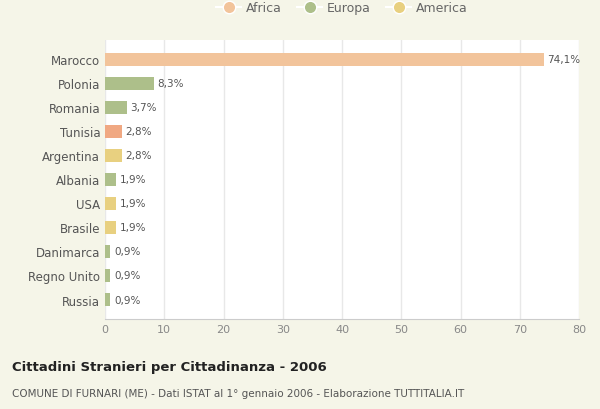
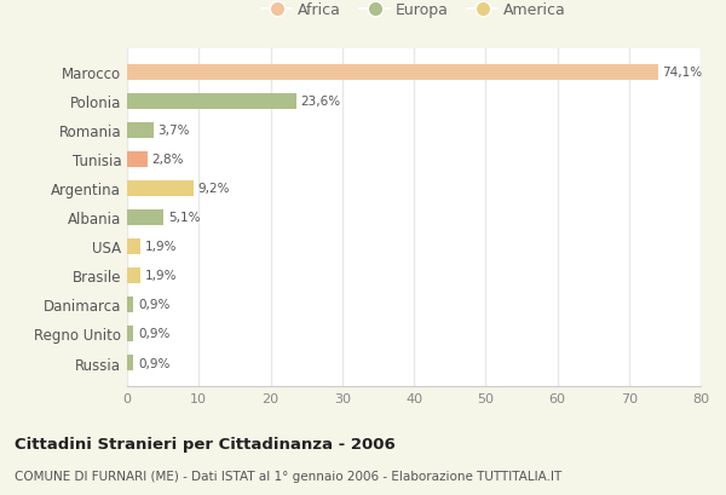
Polonia: 8,3% -> 23,6%
Argentina: 2,8% -> 9,2%
Albania: 1,9% -> 5,1%
